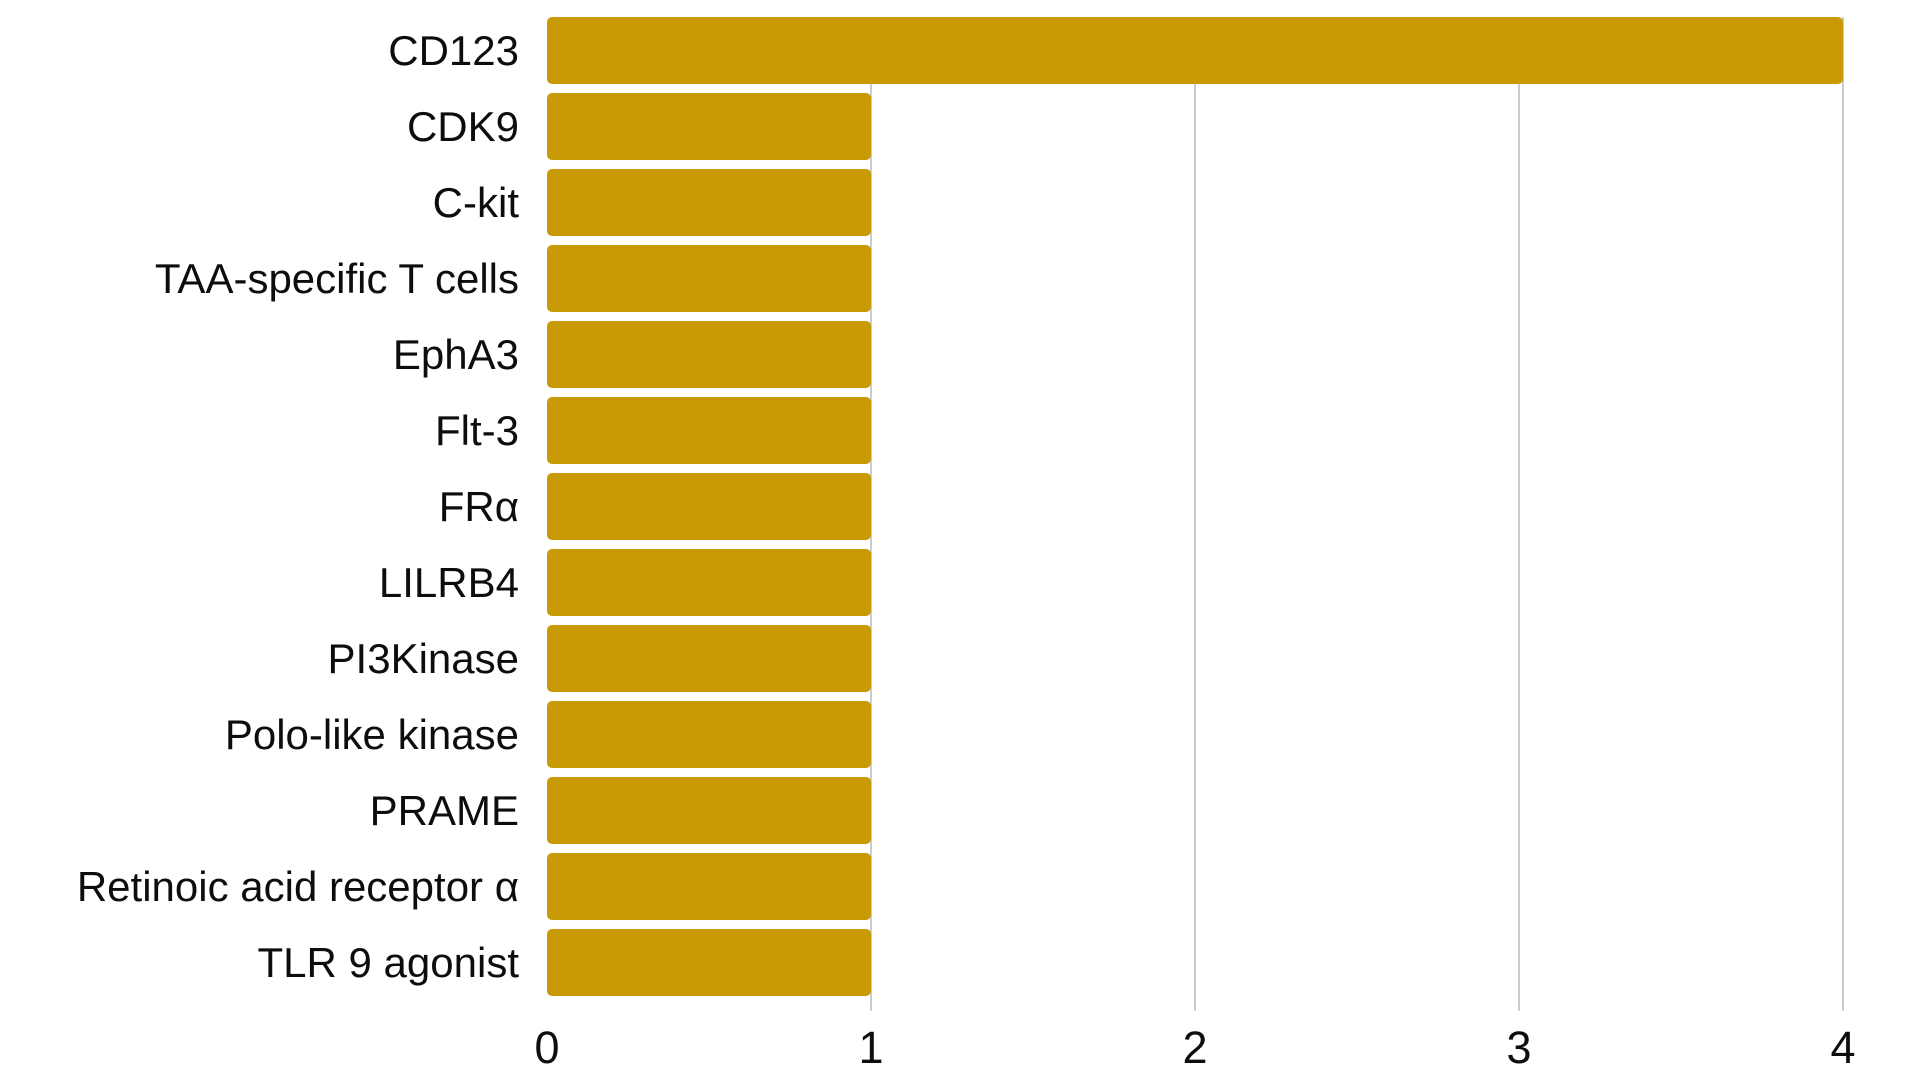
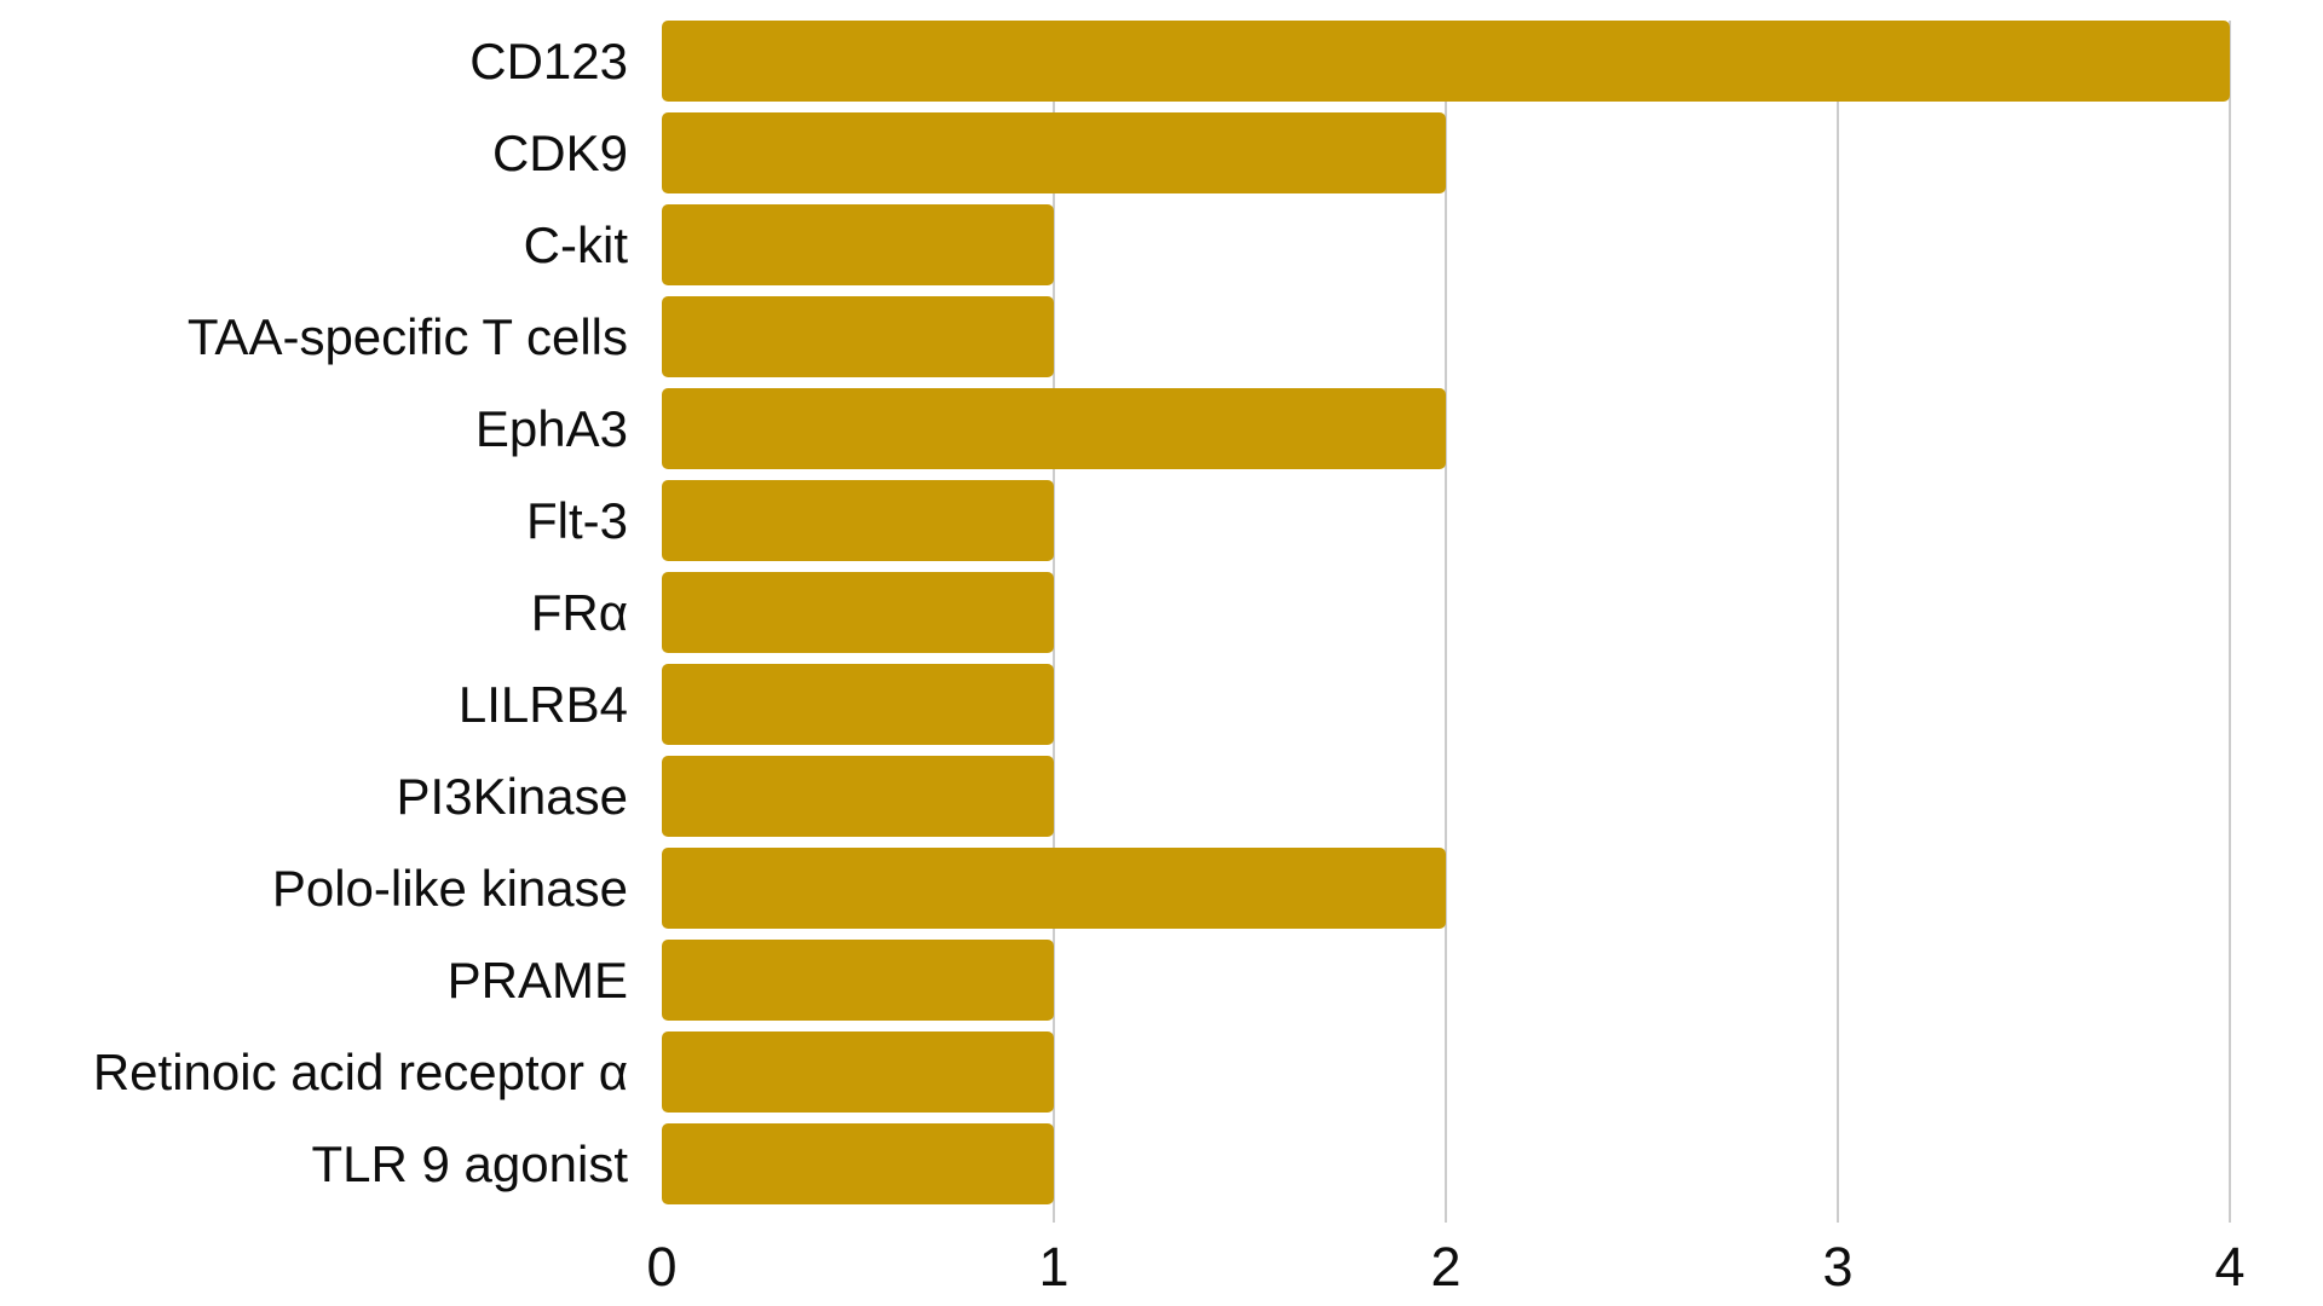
CDK9: 1 -> 2
EphA3: 1 -> 2
Polo-like kinase: 1 -> 2
